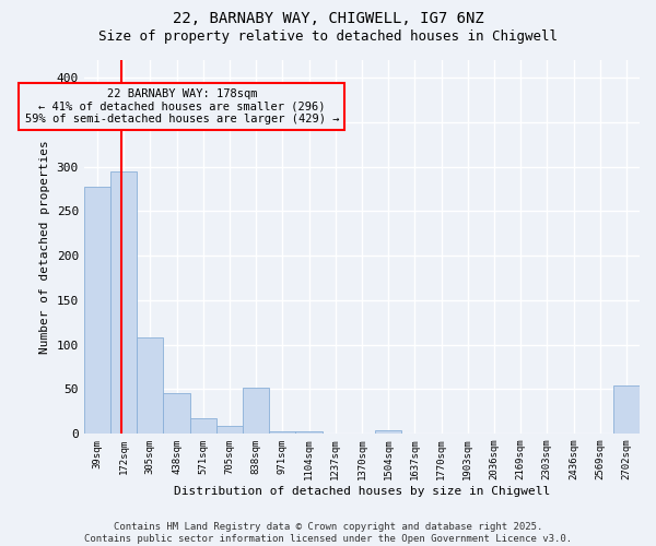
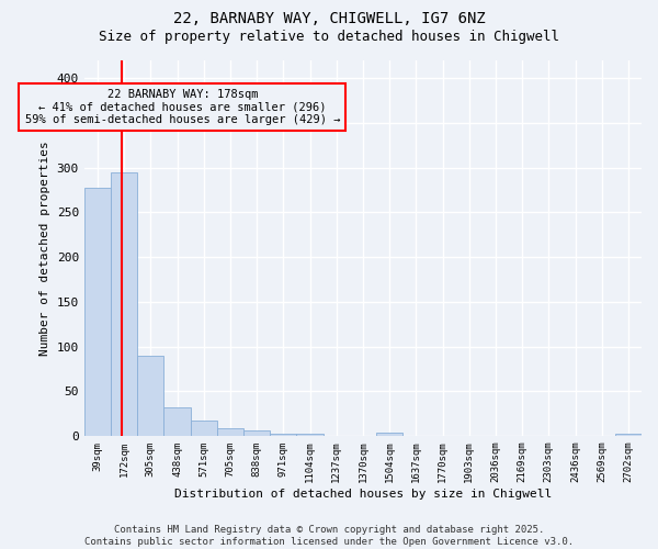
305sqm: 108 -> 90
438sqm: 46 -> 32
838sqm: 52 -> 6
2702sqm: 54 -> 2
